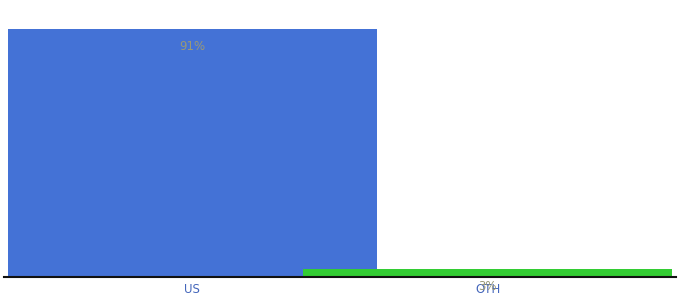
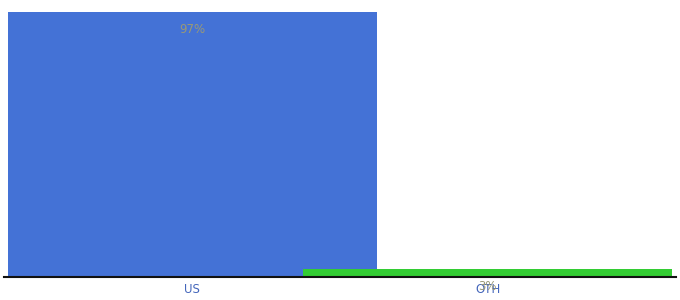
US: 91% -> 97%
